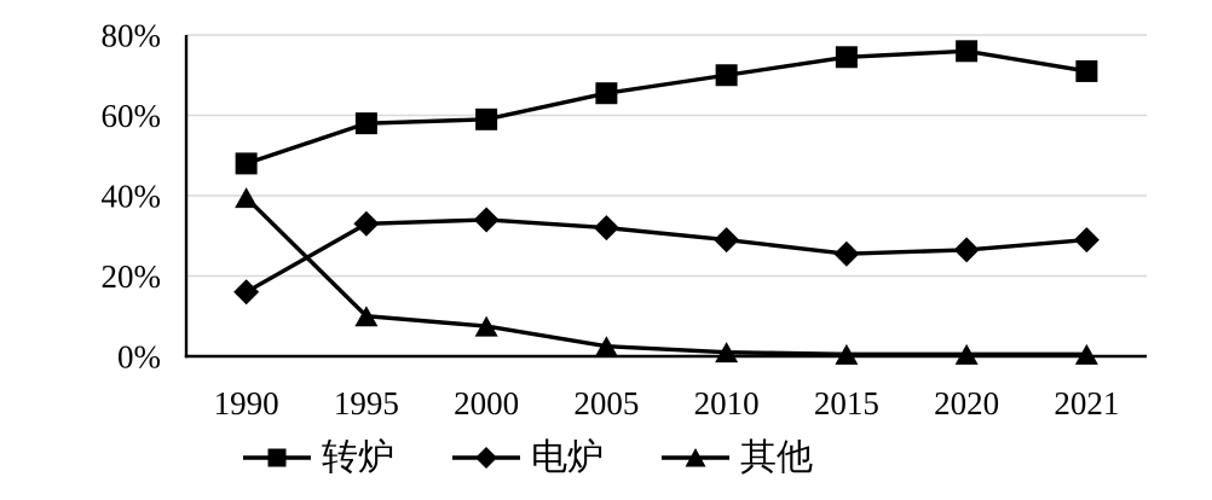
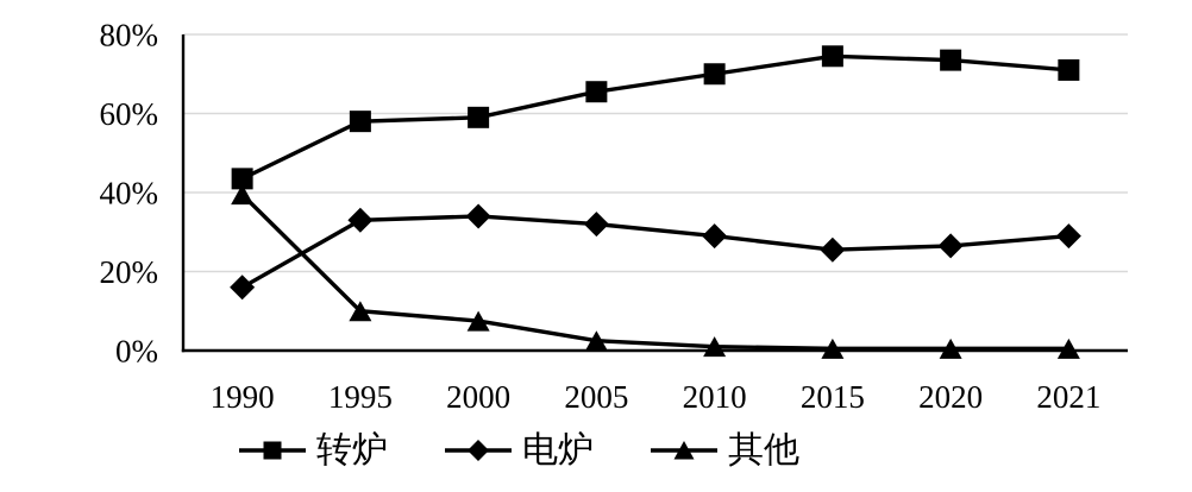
转炉/1990: 48% -> 44%
转炉/2020: 76% -> 74%
